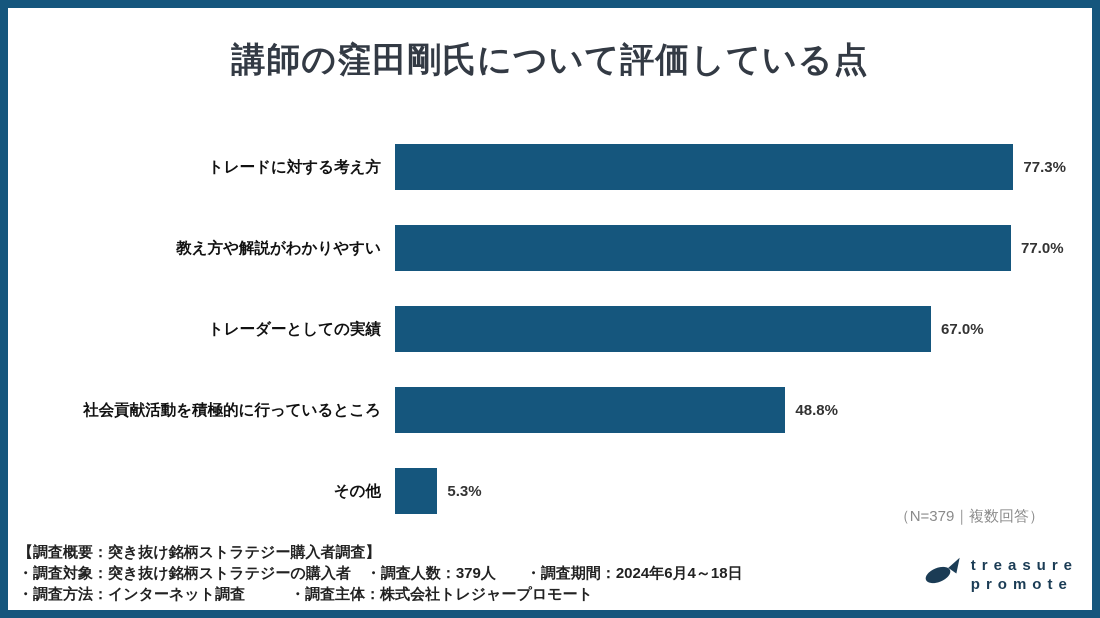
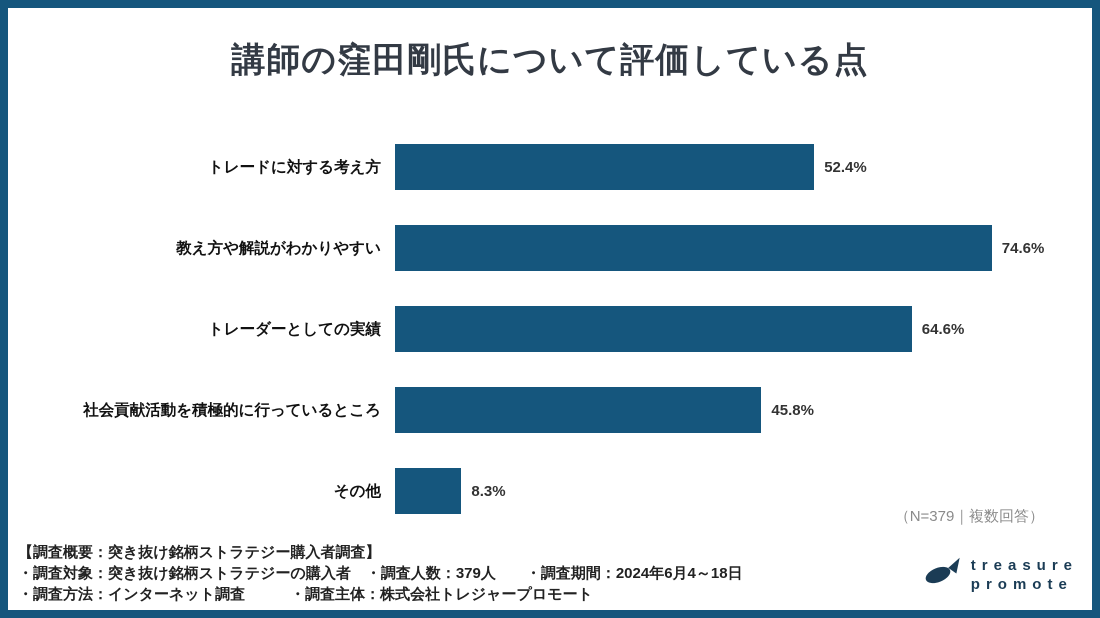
トレードに対する考え方: 77.3% -> 52.4%
教え方や解説がわかりやすい: 77.0% -> 74.6%
トレーダーとしての実績: 67.0% -> 64.6%
社会貢献活動を積極的に行っているところ: 48.8% -> 45.8%
その他: 5.3% -> 8.3%
